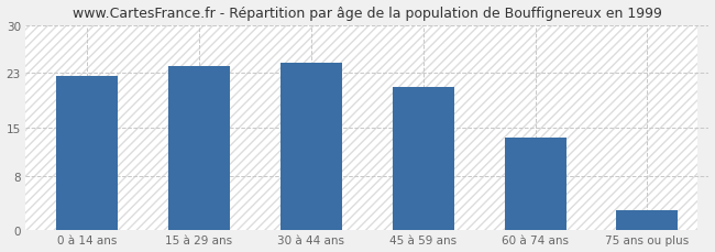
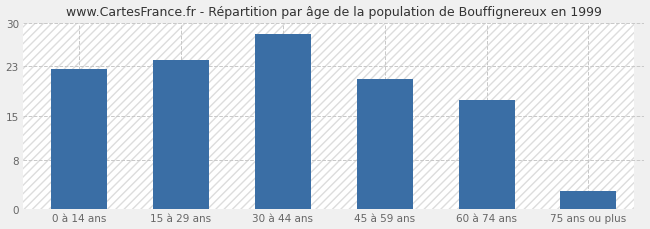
30 à 44 ans: 24.5 -> 28.2
60 à 74 ans: 13.5 -> 17.6
